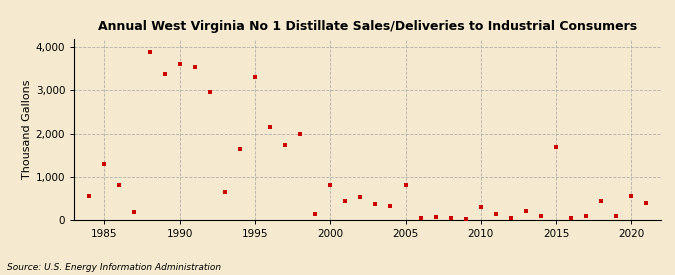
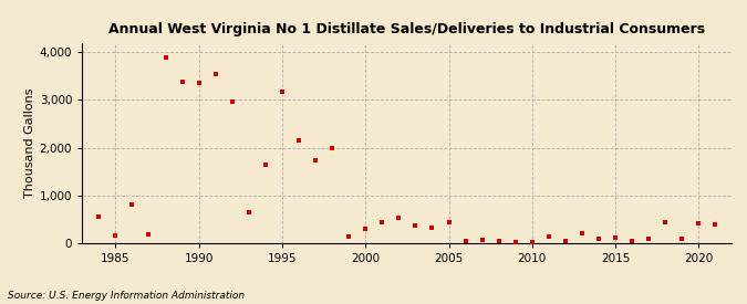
1985: 1,300 -> 160
1990: 3,600 -> 3,350
1995: 3,300 -> 3,170
2000: 800 -> 310
2005: 800 -> 440
2010: 300 -> 30
2015: 1,700 -> 120
2020: 550 -> 410
